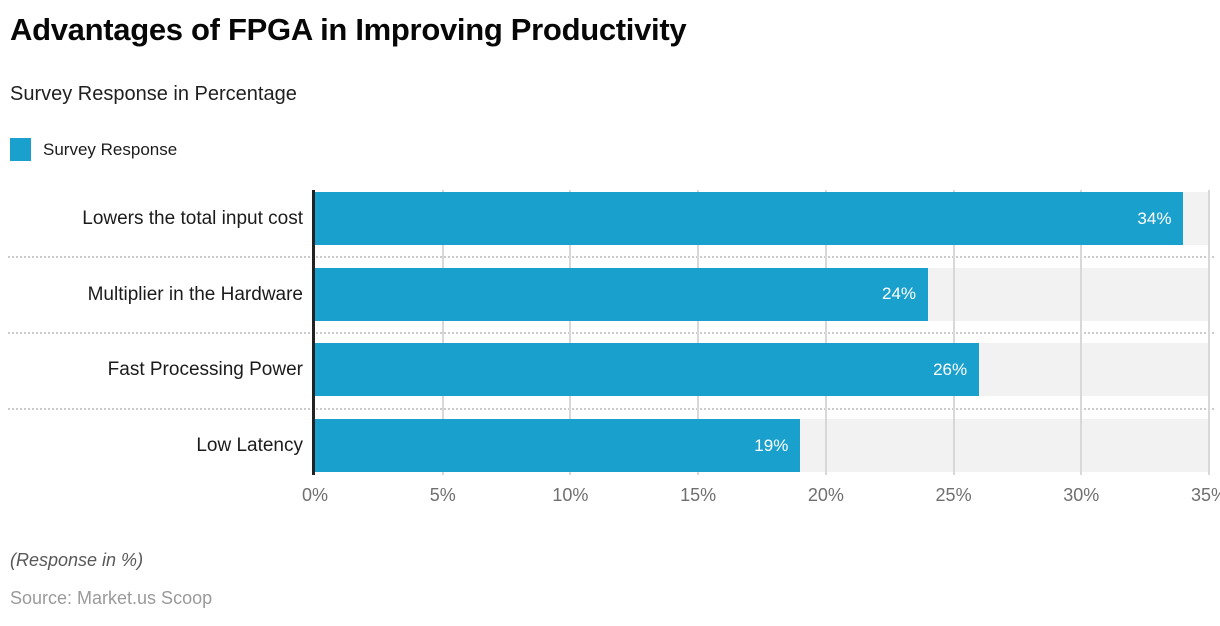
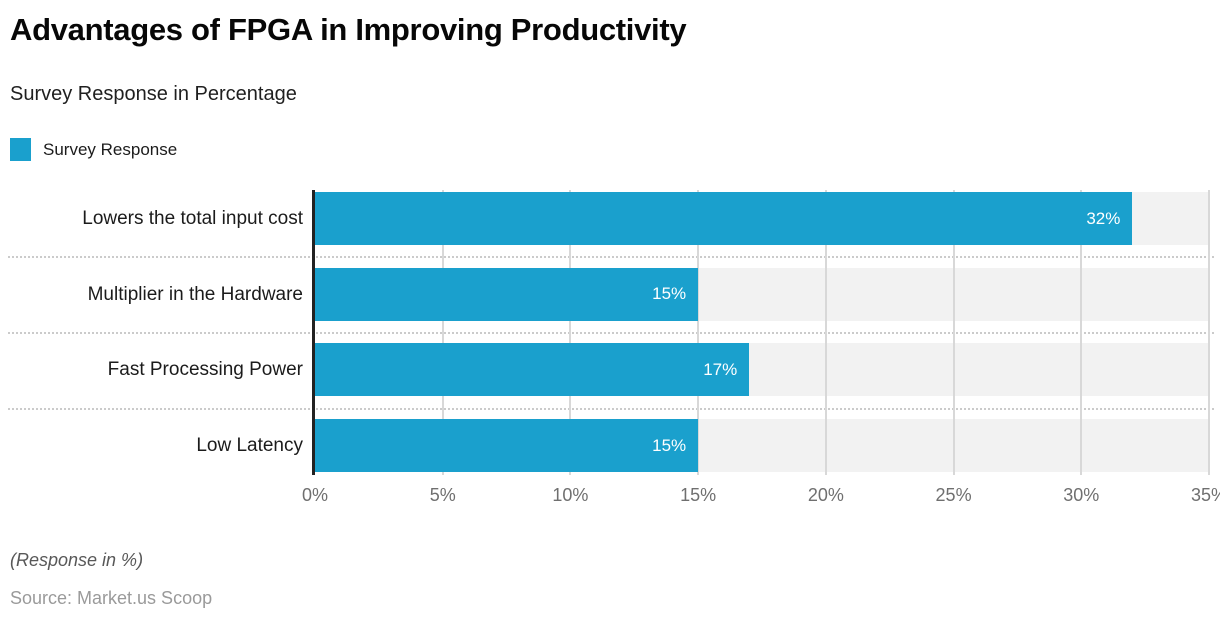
Lowers the total input cost: 34% -> 32%
Multiplier in the Hardware: 24% -> 15%
Fast Processing Power: 26% -> 17%
Low Latency: 19% -> 15%
